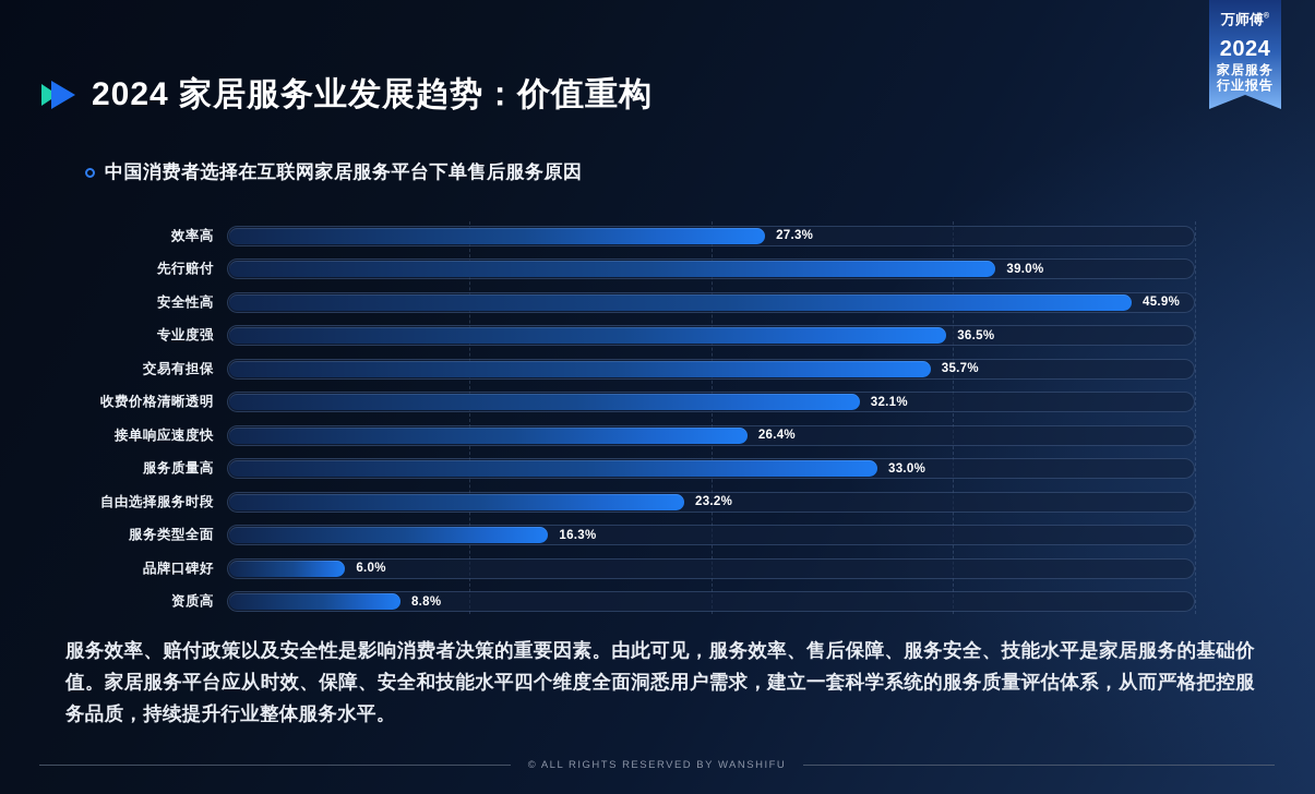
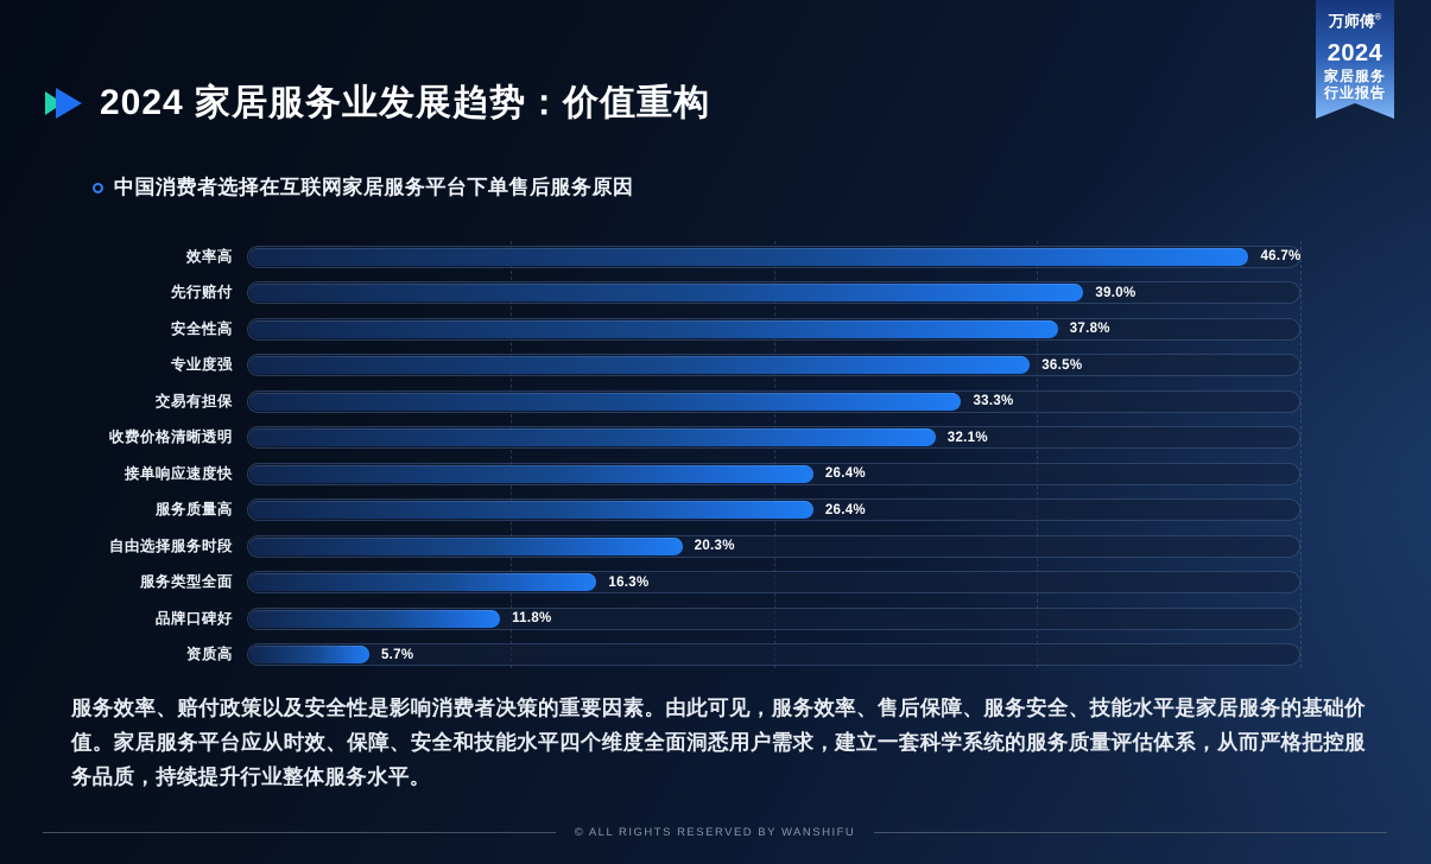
效率高: 27.3% -> 46.7%
安全性高: 45.9% -> 37.8%
交易有担保: 35.7% -> 33.3%
服务质量高: 33.0% -> 26.4%
自由选择服务时段: 23.2% -> 20.3%
品牌口碑好: 6.0% -> 11.8%
资质高: 8.8% -> 5.7%
